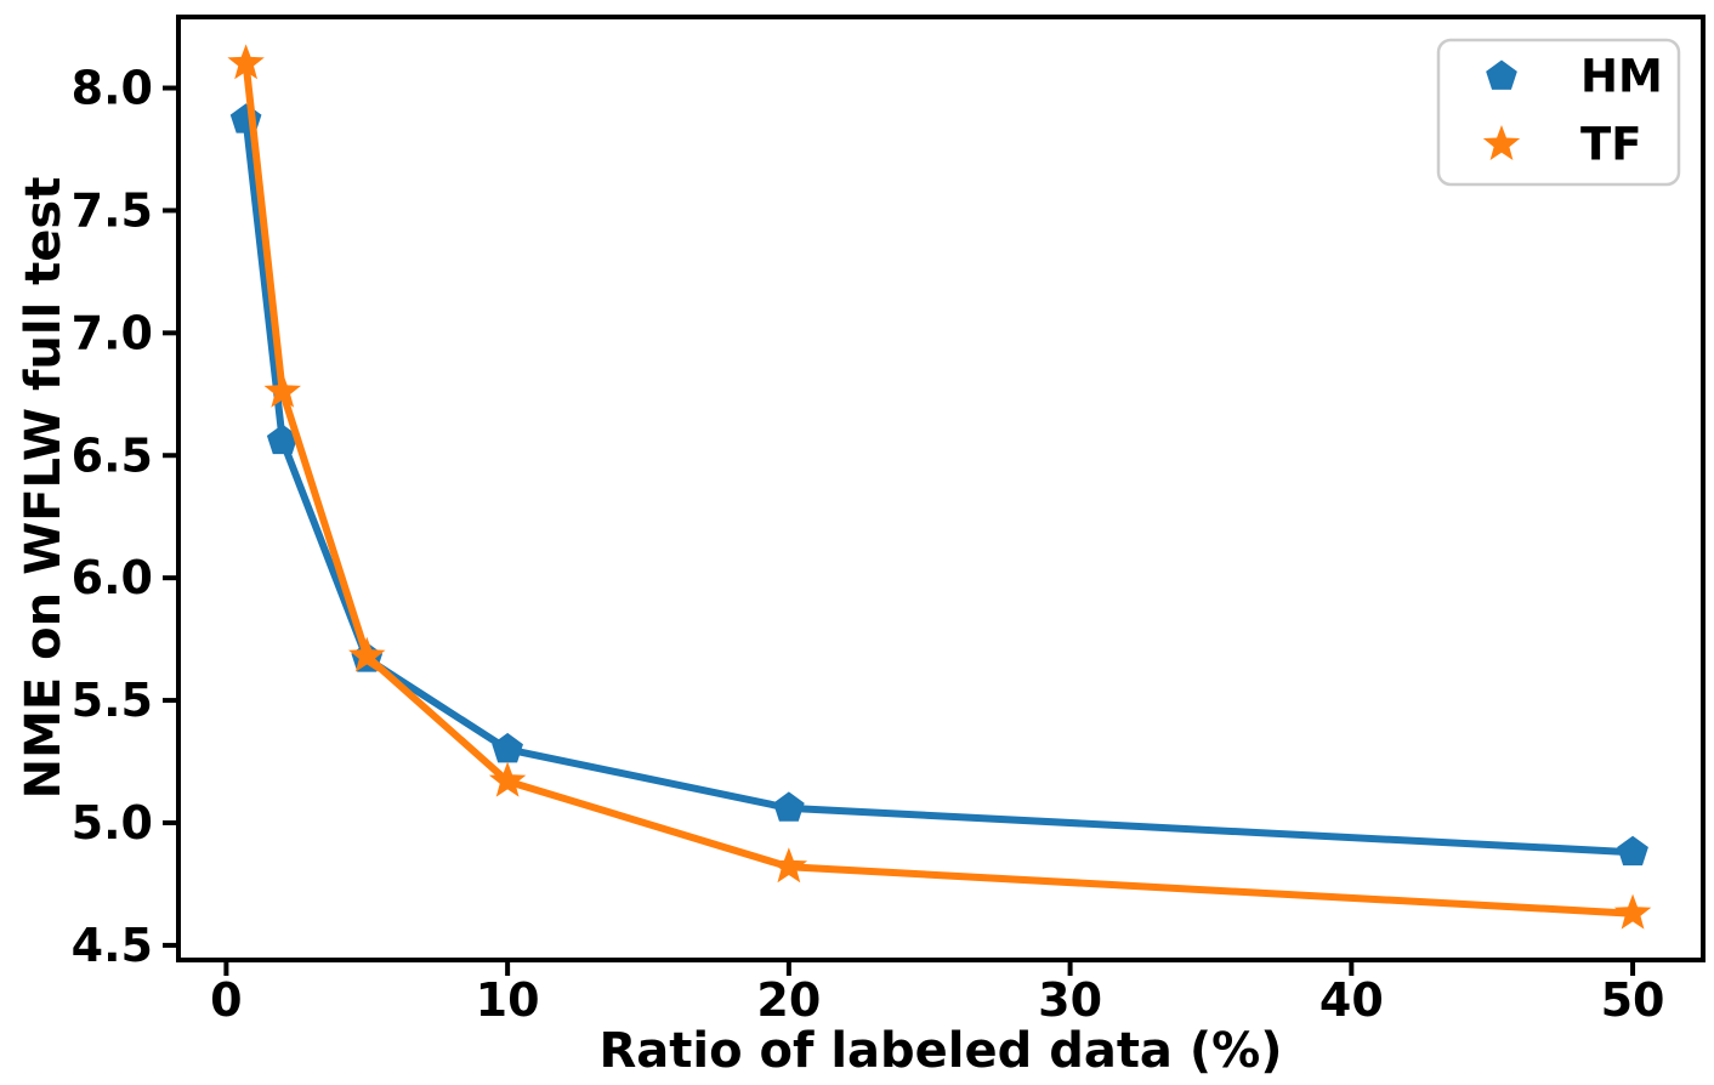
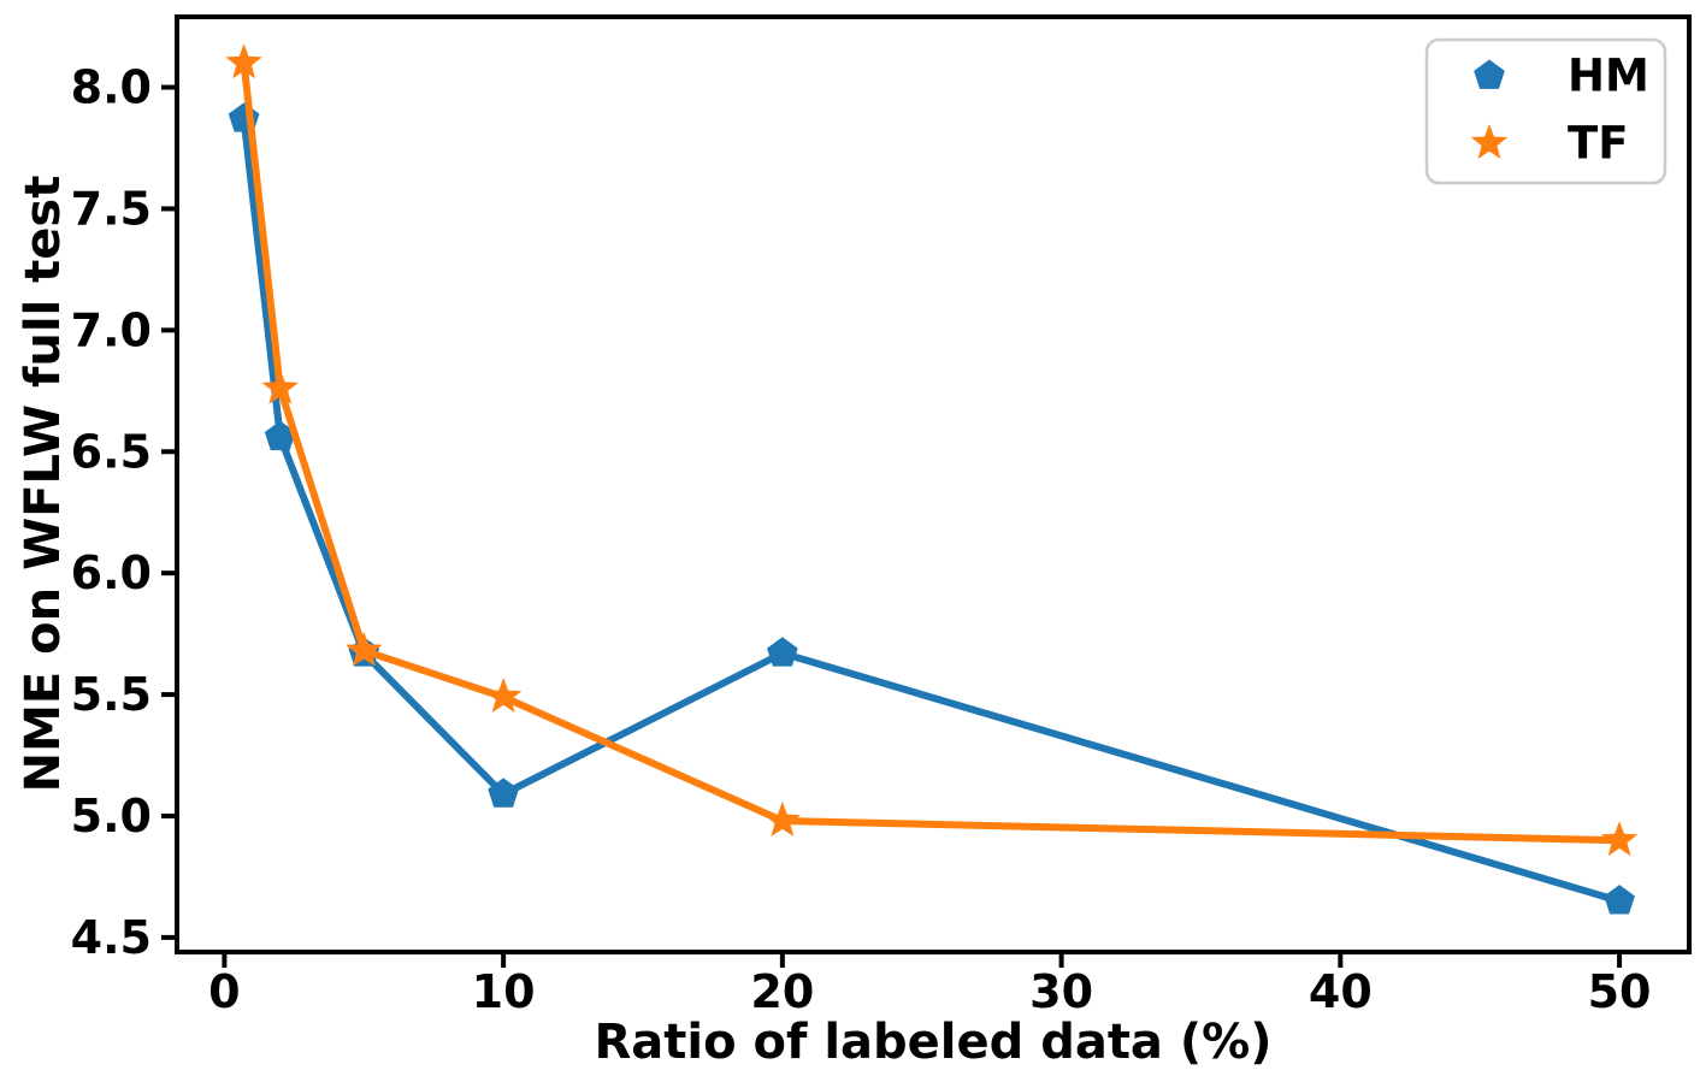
HM/10: 5.30 -> 5.09
TF/10: 5.17 -> 5.49
HM/20: 5.06 -> 5.67
TF/20: 4.82 -> 4.98
HM/50: 4.88 -> 4.65
TF/50: 4.63 -> 4.90
